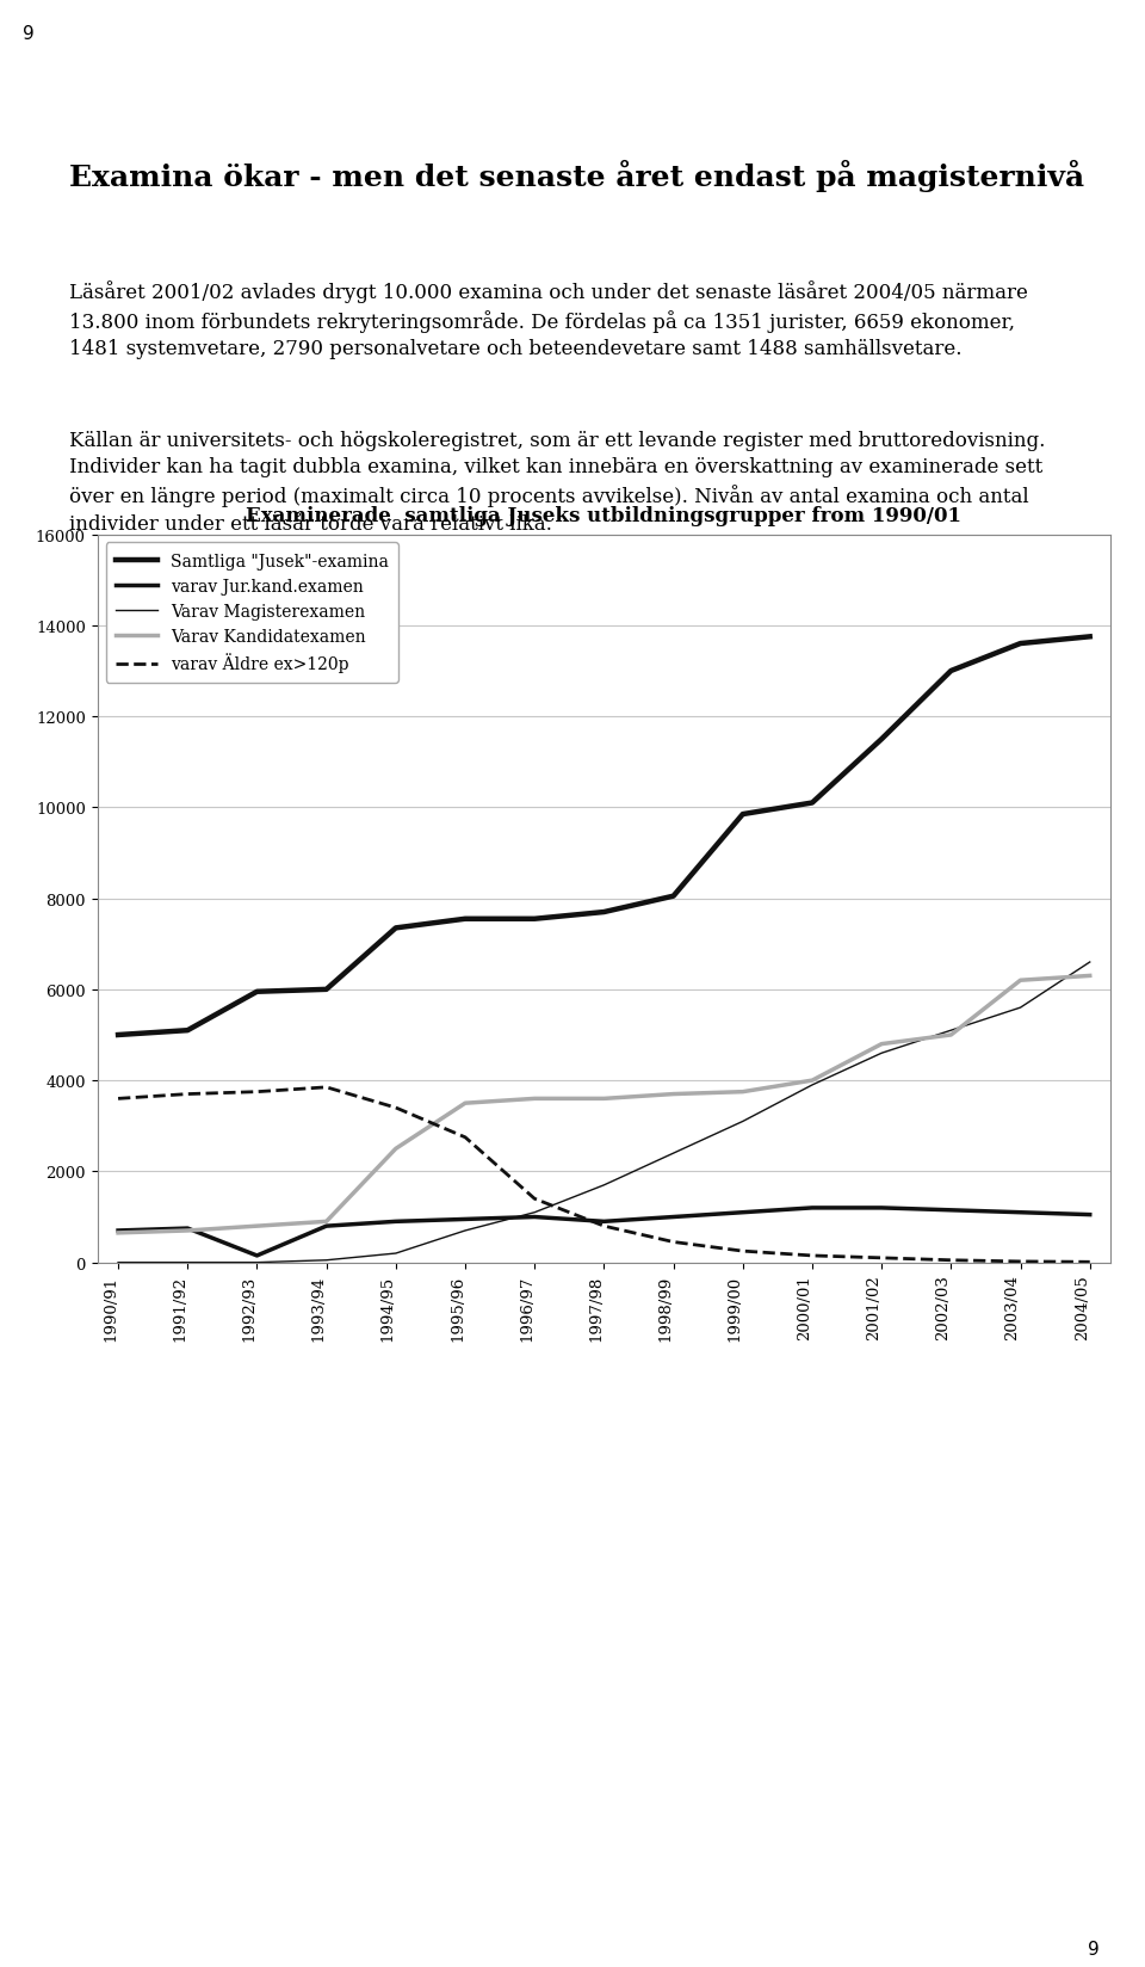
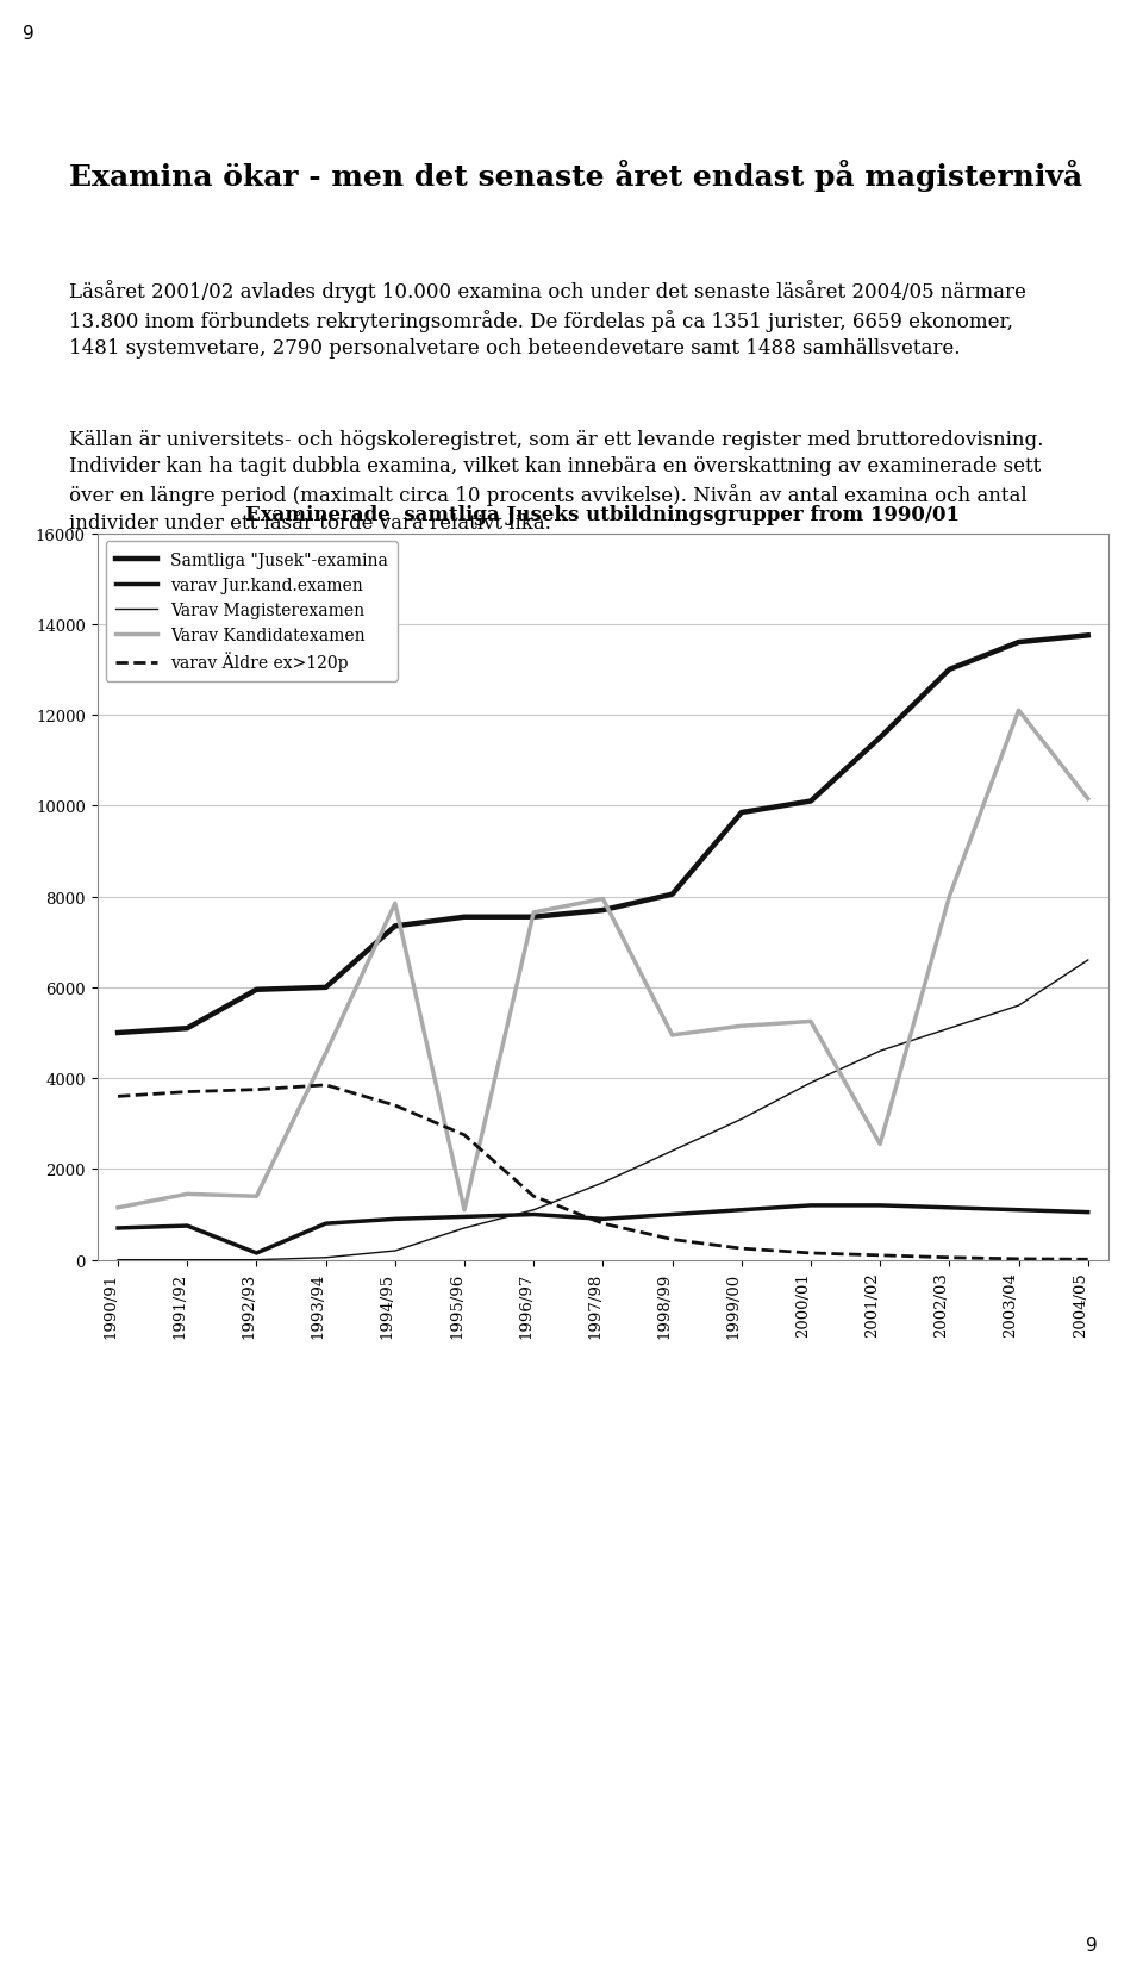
Varav Kandidatexamen/1990/91: 650 -> 1150
Varav Kandidatexamen/1991/92: 700 -> 1450
Varav Kandidatexamen/1992/93: 800 -> 1400
Varav Kandidatexamen/1993/94: 900 -> 4550
Varav Kandidatexamen/1994/95: 2500 -> 7850
Varav Kandidatexamen/1995/96: 3500 -> 1100
Varav Kandidatexamen/1996/97: 3600 -> 7650
Varav Kandidatexamen/1997/98: 3600 -> 7950
Varav Kandidatexamen/1998/99: 3700 -> 4950
Varav Kandidatexamen/1999/00: 3750 -> 5150
Varav Kandidatexamen/2000/01: 4000 -> 5250
Varav Kandidatexamen/2001/02: 4800 -> 2550
Varav Kandidatexamen/2002/03: 5000 -> 8000
Varav Kandidatexamen/2003/04: 6200 -> 12100
Varav Kandidatexamen/2004/05: 6300 -> 10150
